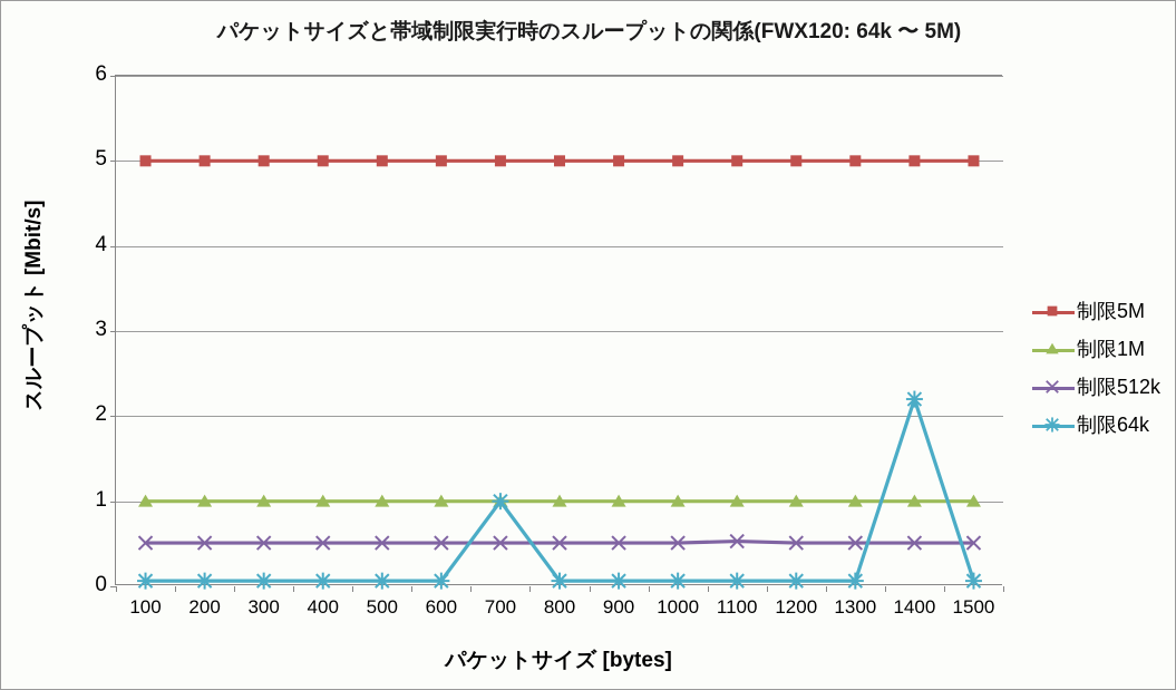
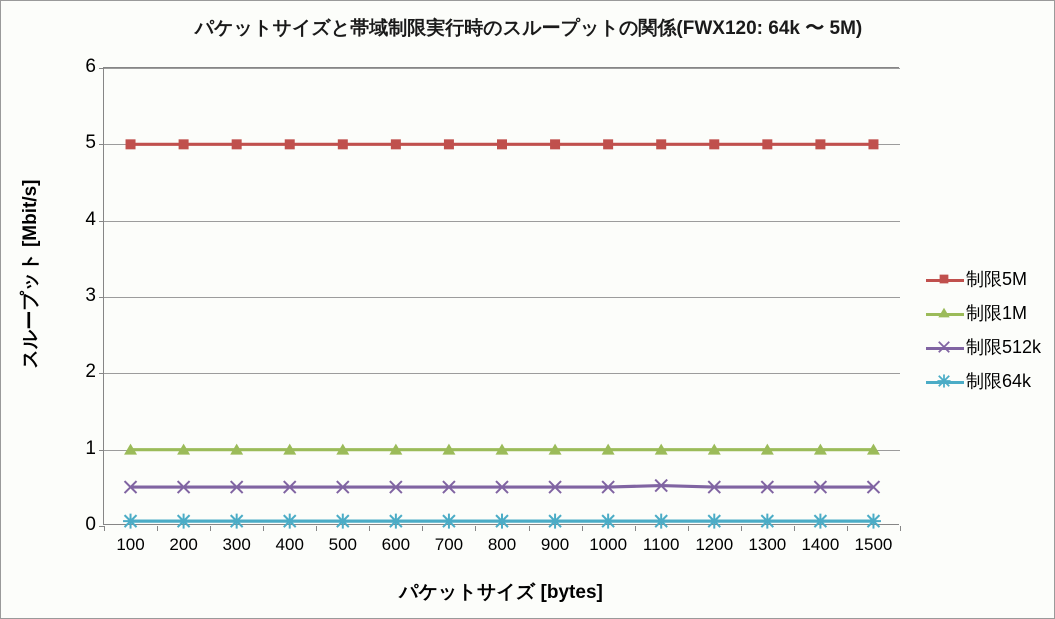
制限64k/700: 1.0 -> 0.1
制限64k/1400: 2.2 -> 0.1
